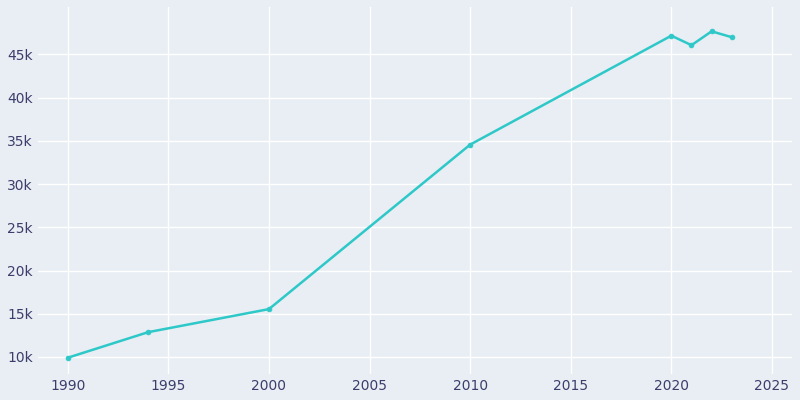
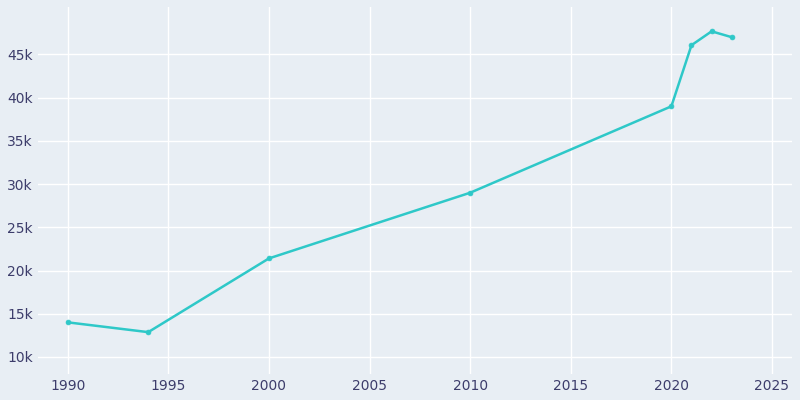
1990: 9.9k -> 14.0k
2000: 15.5k -> 21.4k
2010: 34.6k -> 29.0k
2020: 47.2k -> 39.0k
